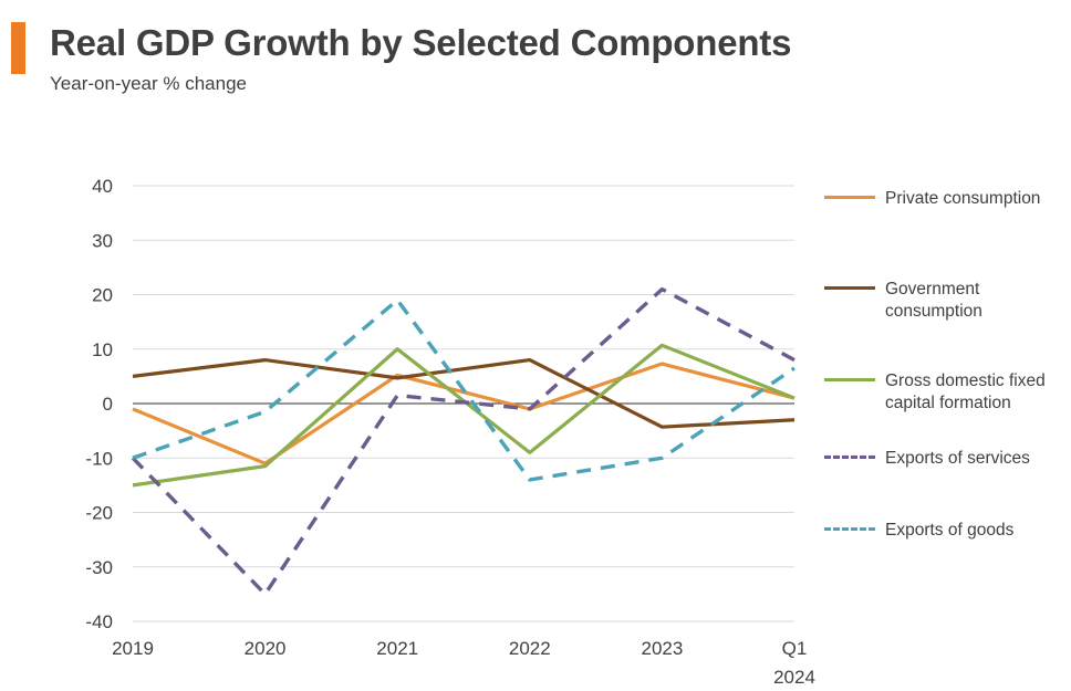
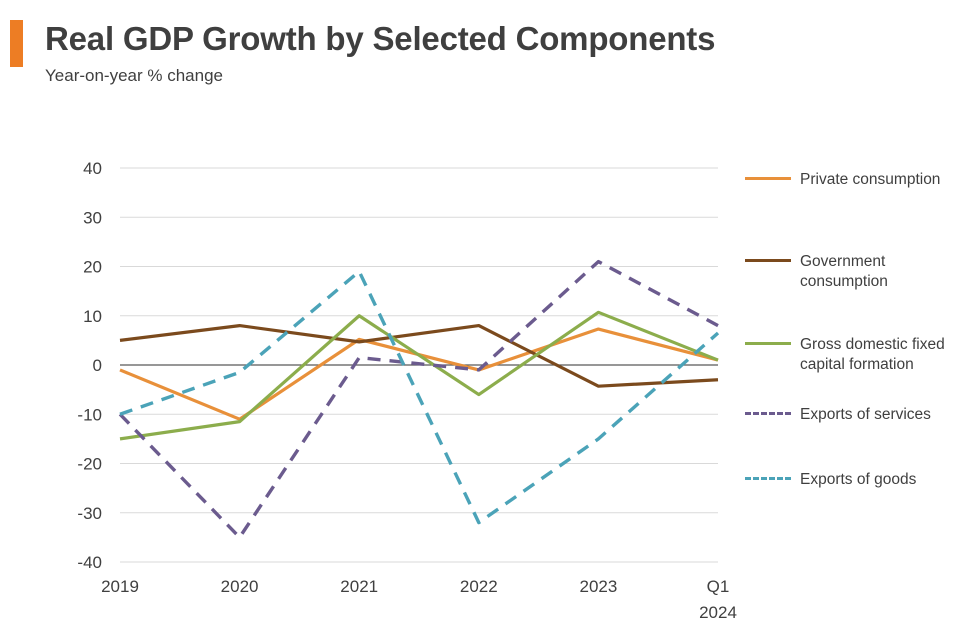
Gross domestic fixed capital formation/2022: -9 -> -6
Exports of goods/2022: -14 -> -32
Exports of goods/2023: -10 -> -15
